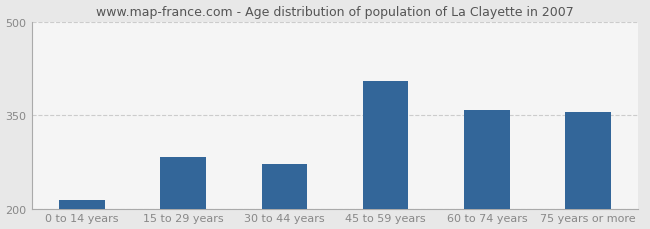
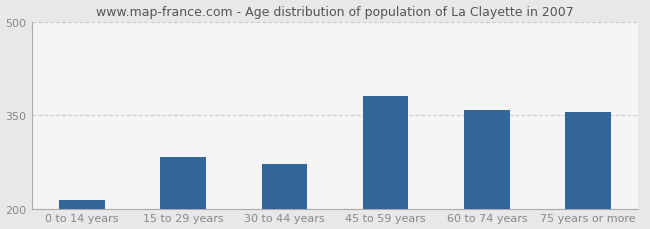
45 to 59 years: 404 -> 380
